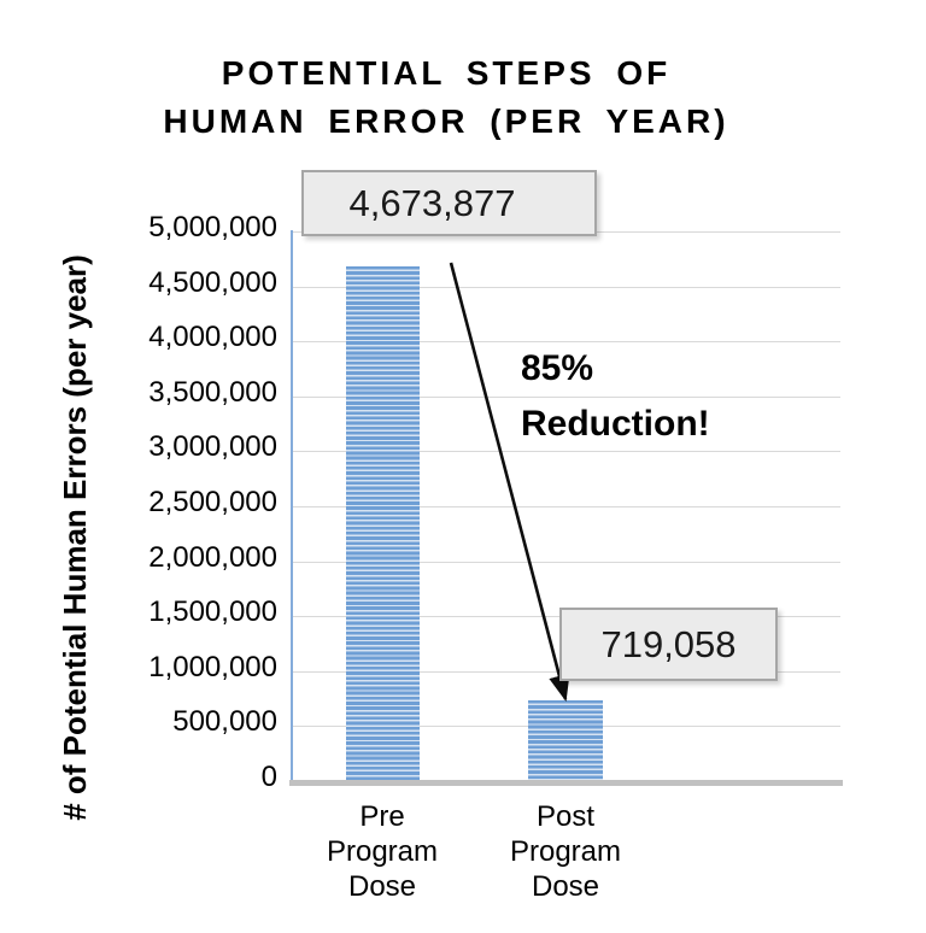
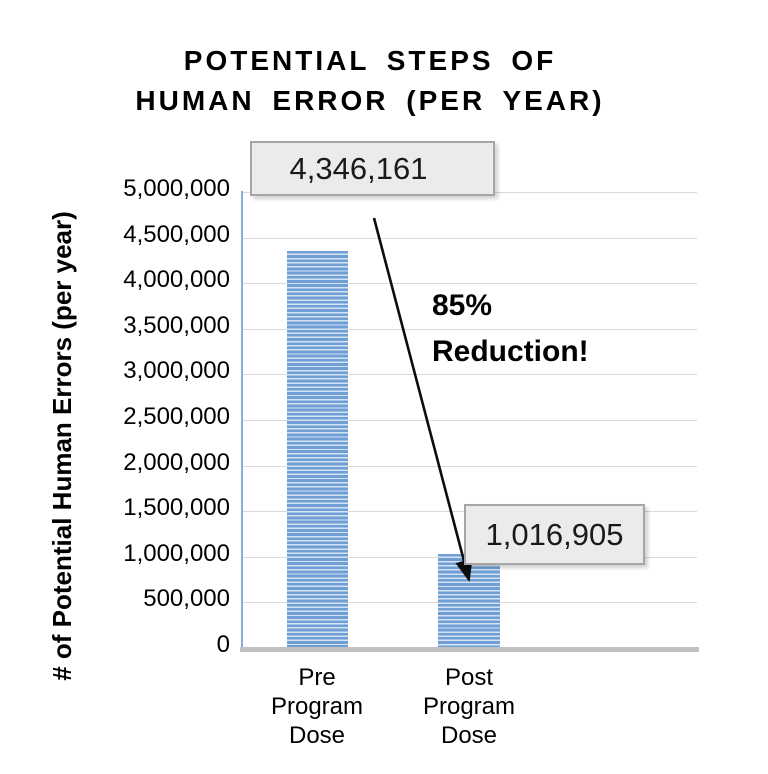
Pre Program Dose: 4,673,877 -> 4,346,161
Post Program Dose: 719,058 -> 1,016,905
